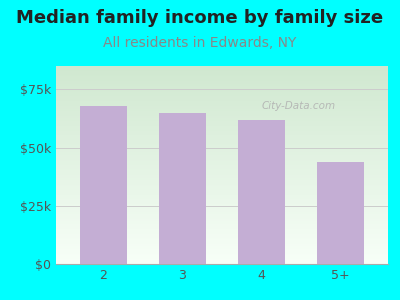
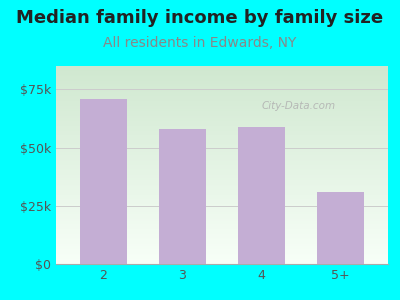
2: $68k -> $71k
3: $65k -> $58k
4: $62k -> $59k
5+: $44k -> $31k
